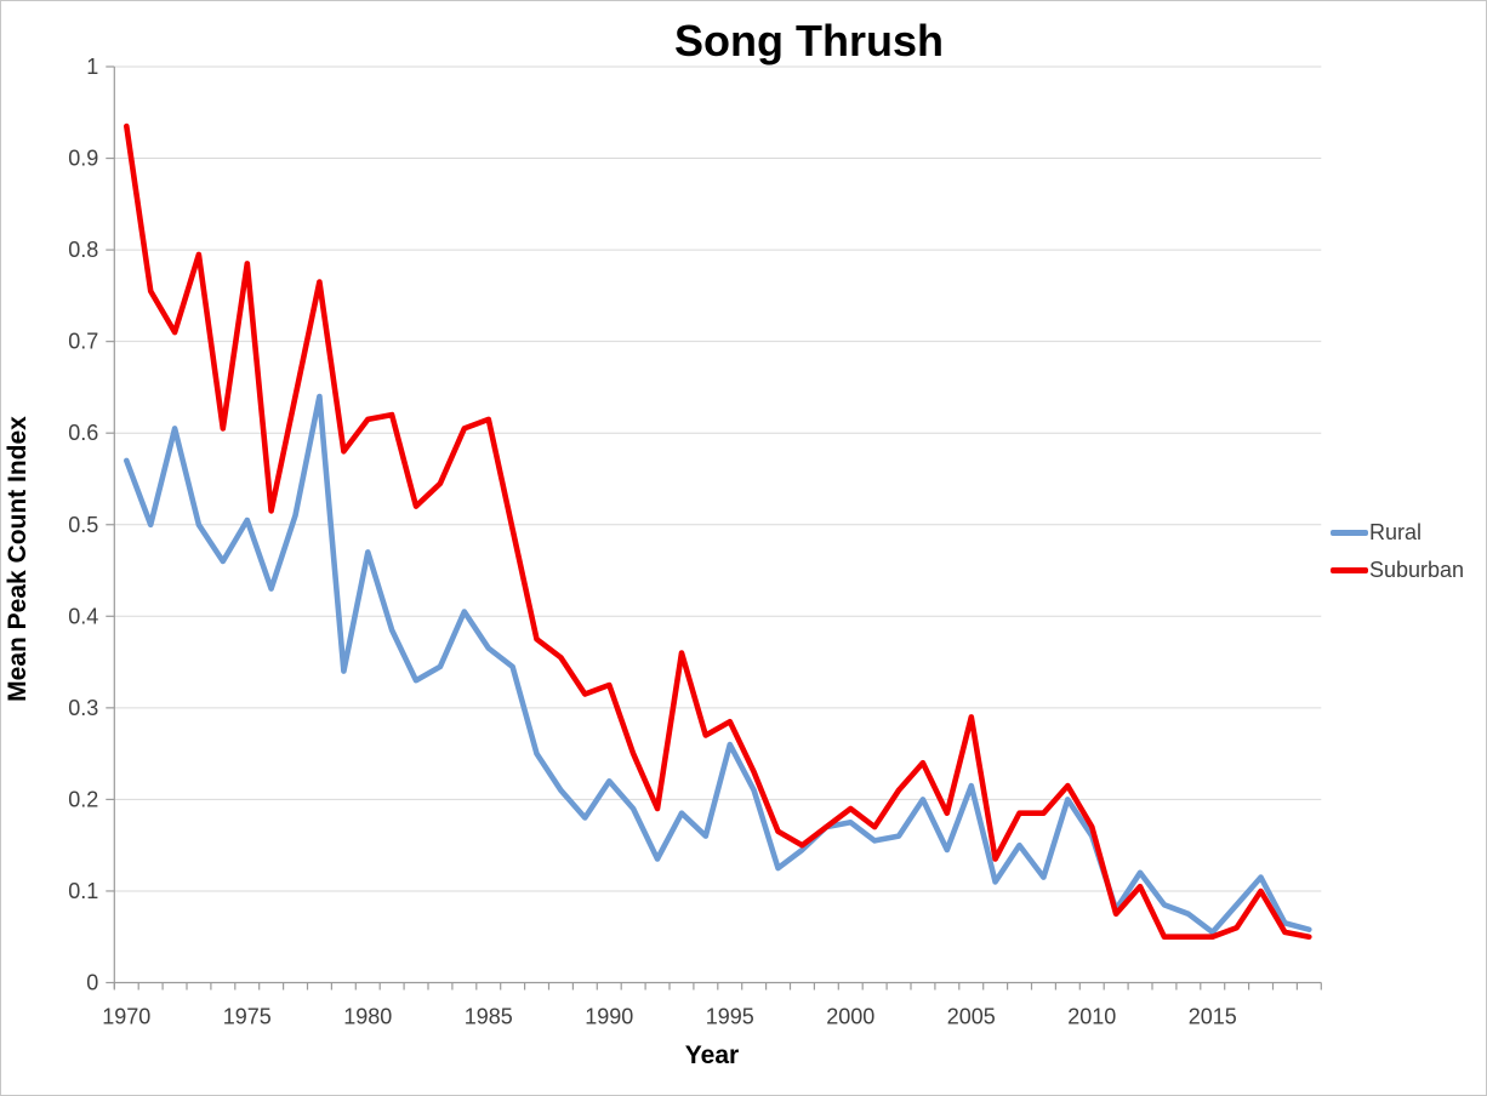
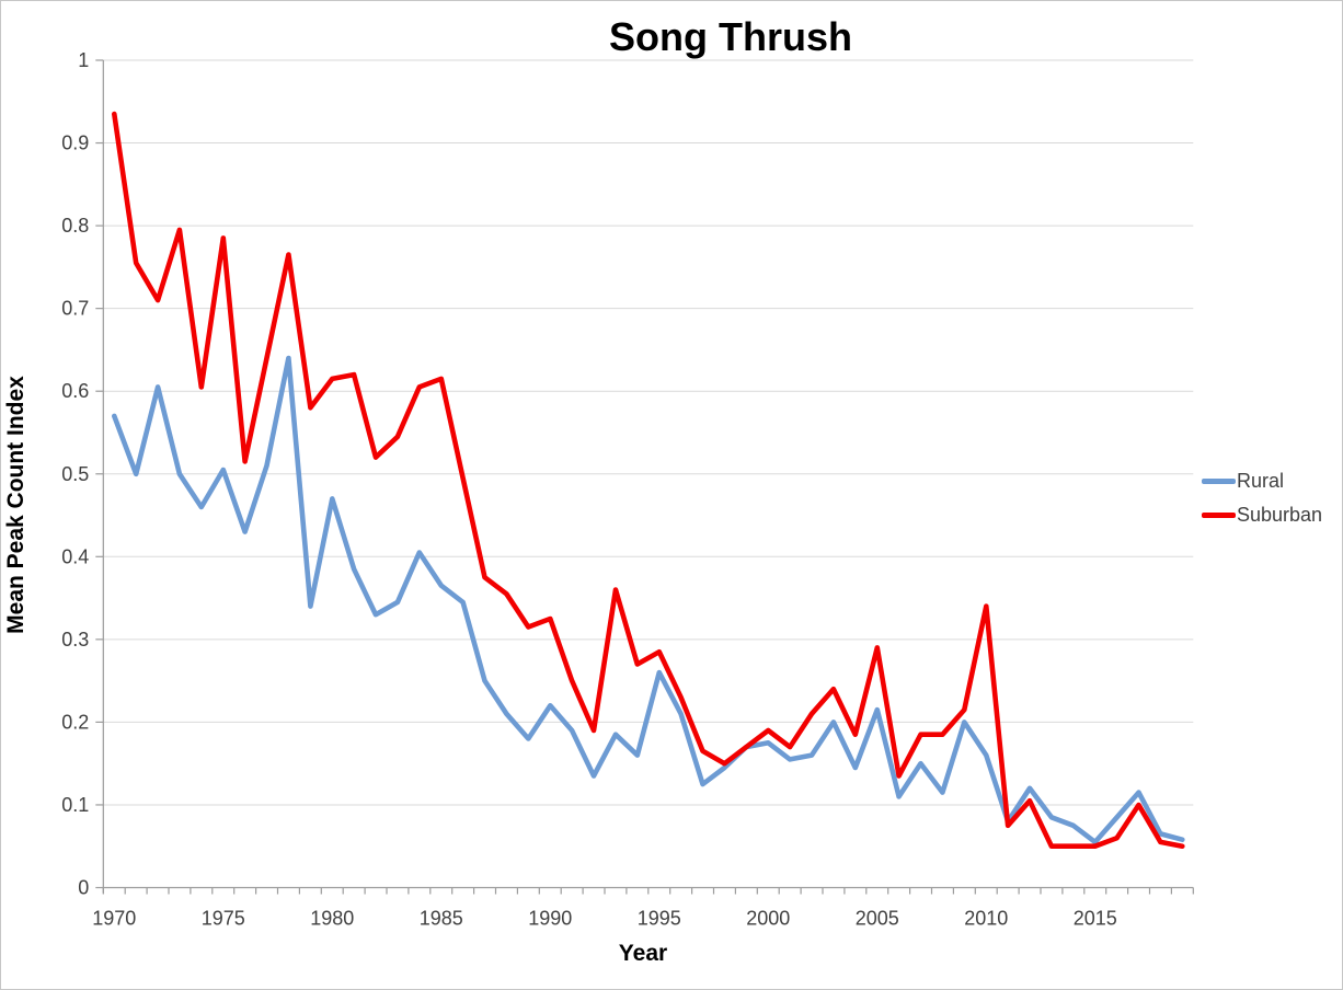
Suburban/2010: 0.17 -> 0.34
